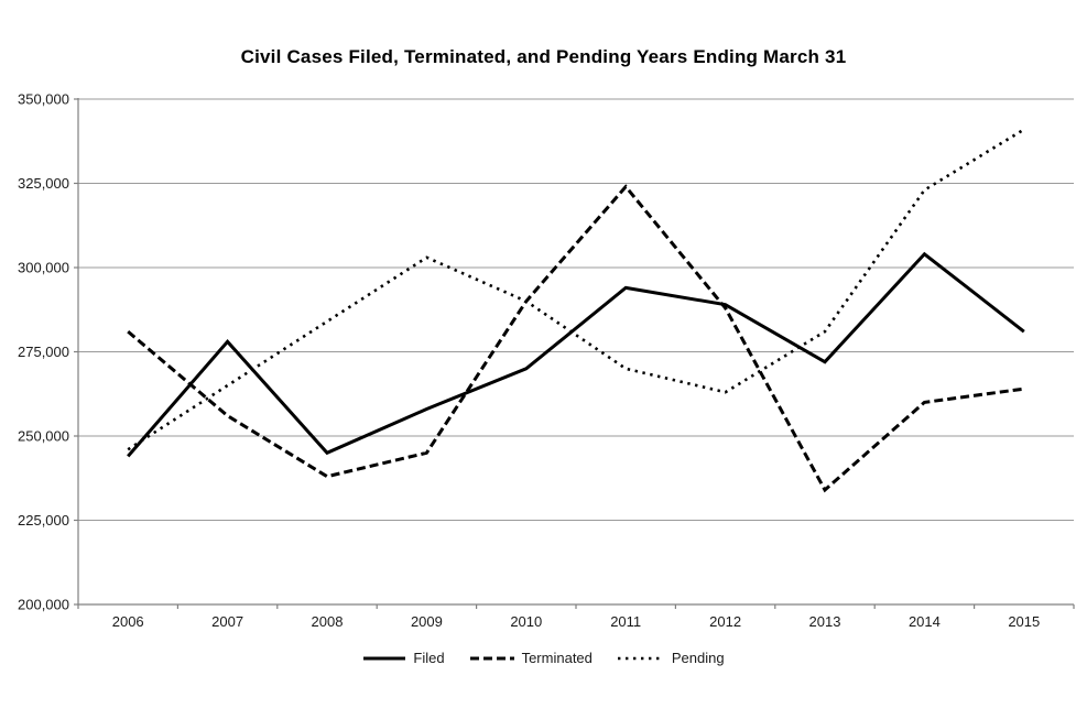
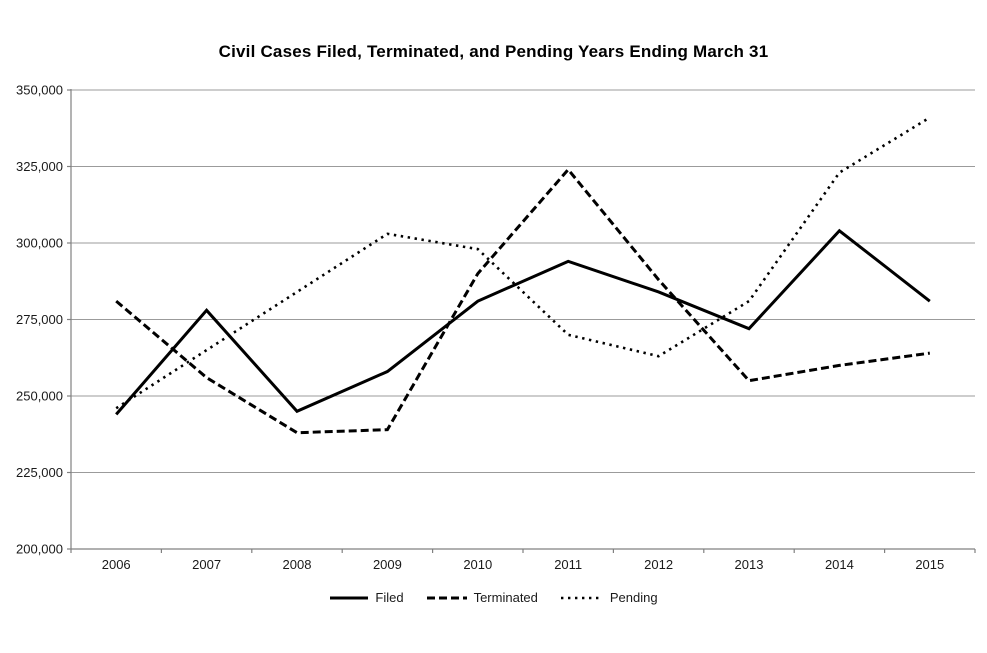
Terminated/2009: 245000 -> 239000
Filed/2010: 270000 -> 281000
Pending/2010: 290000 -> 298000
Filed/2012: 289000 -> 284000
Terminated/2013: 234000 -> 255000
